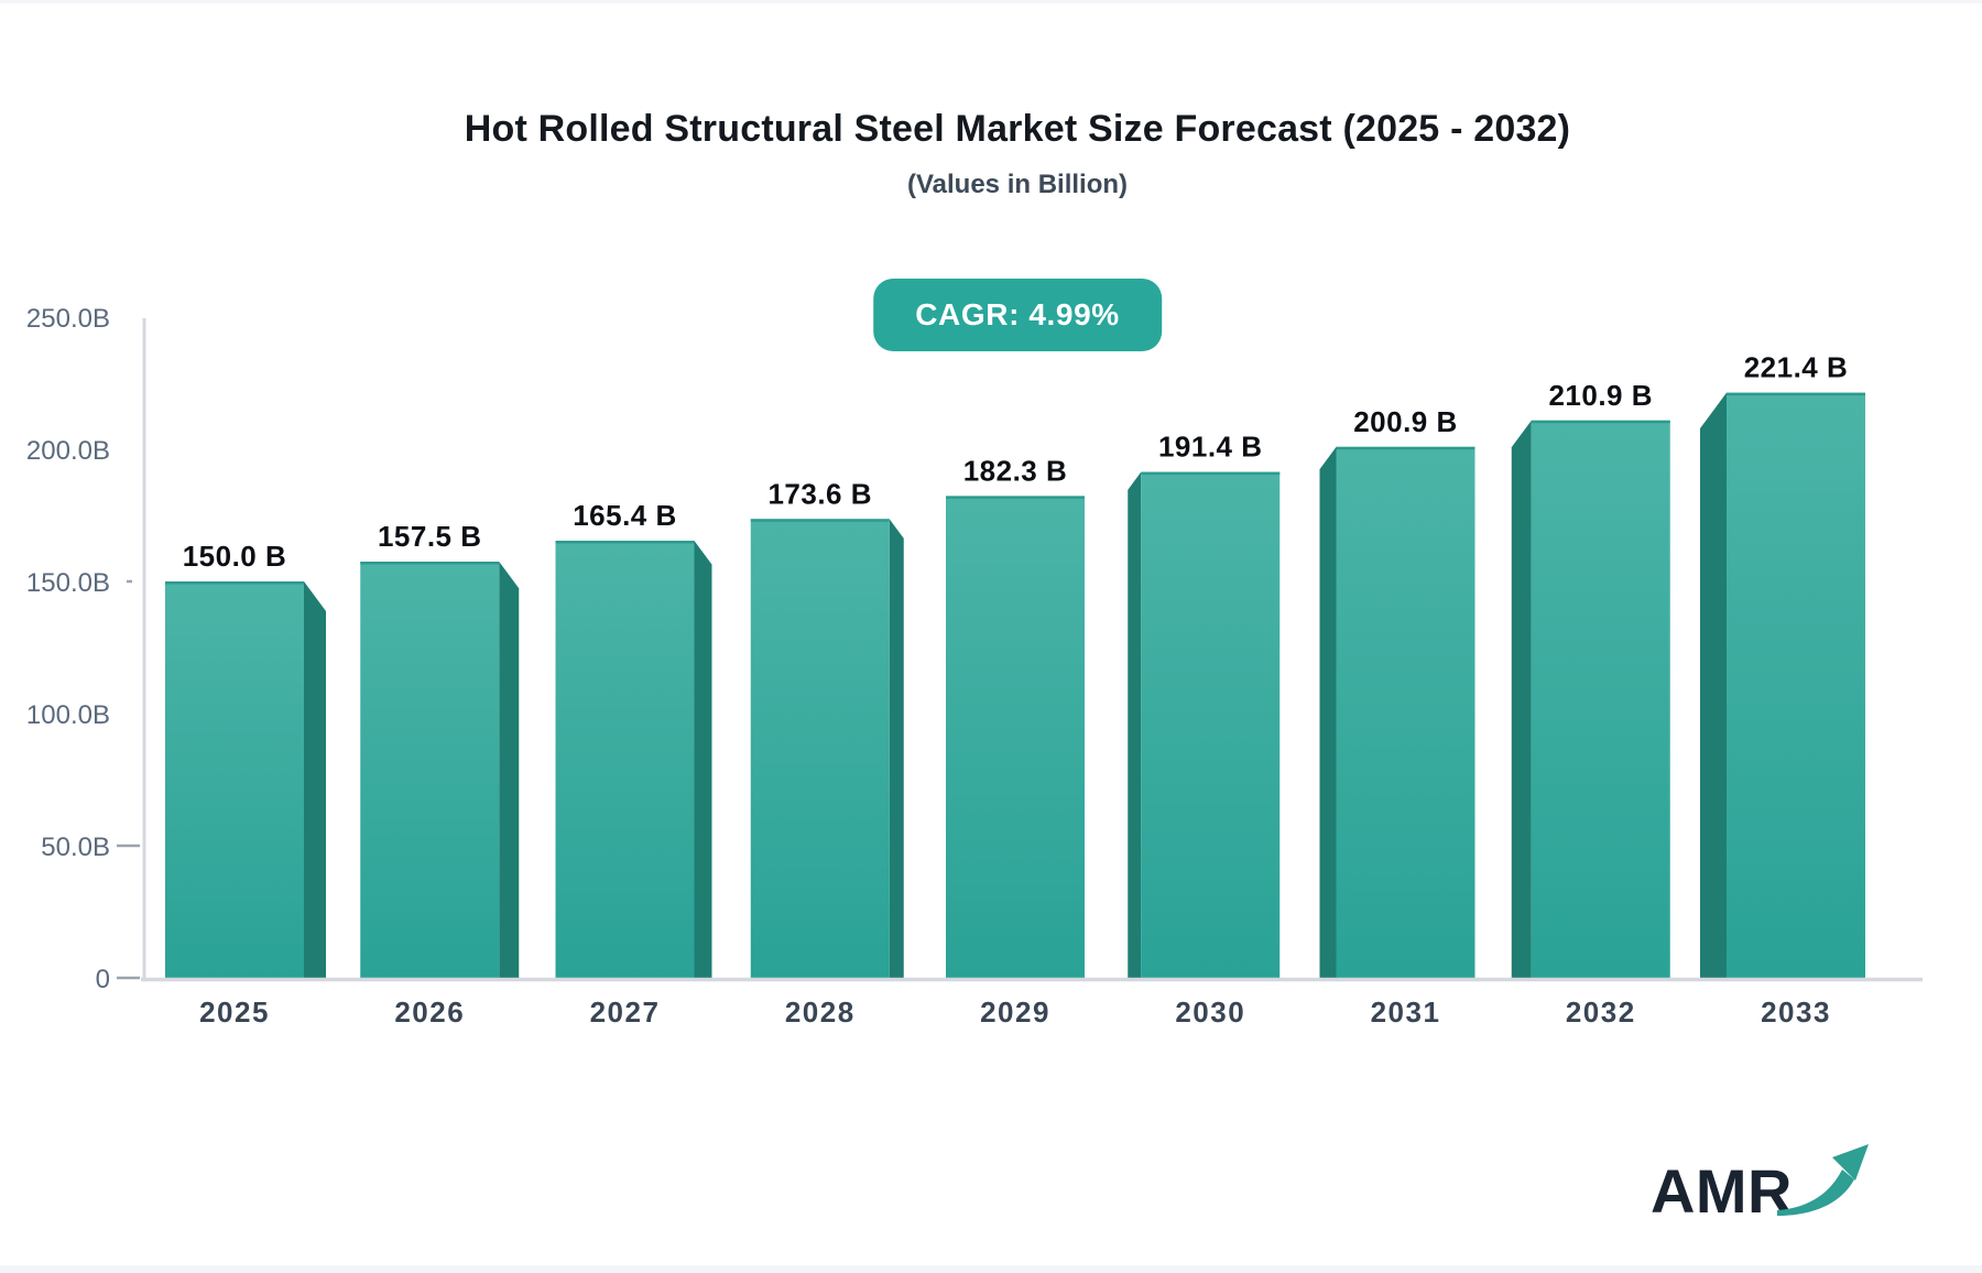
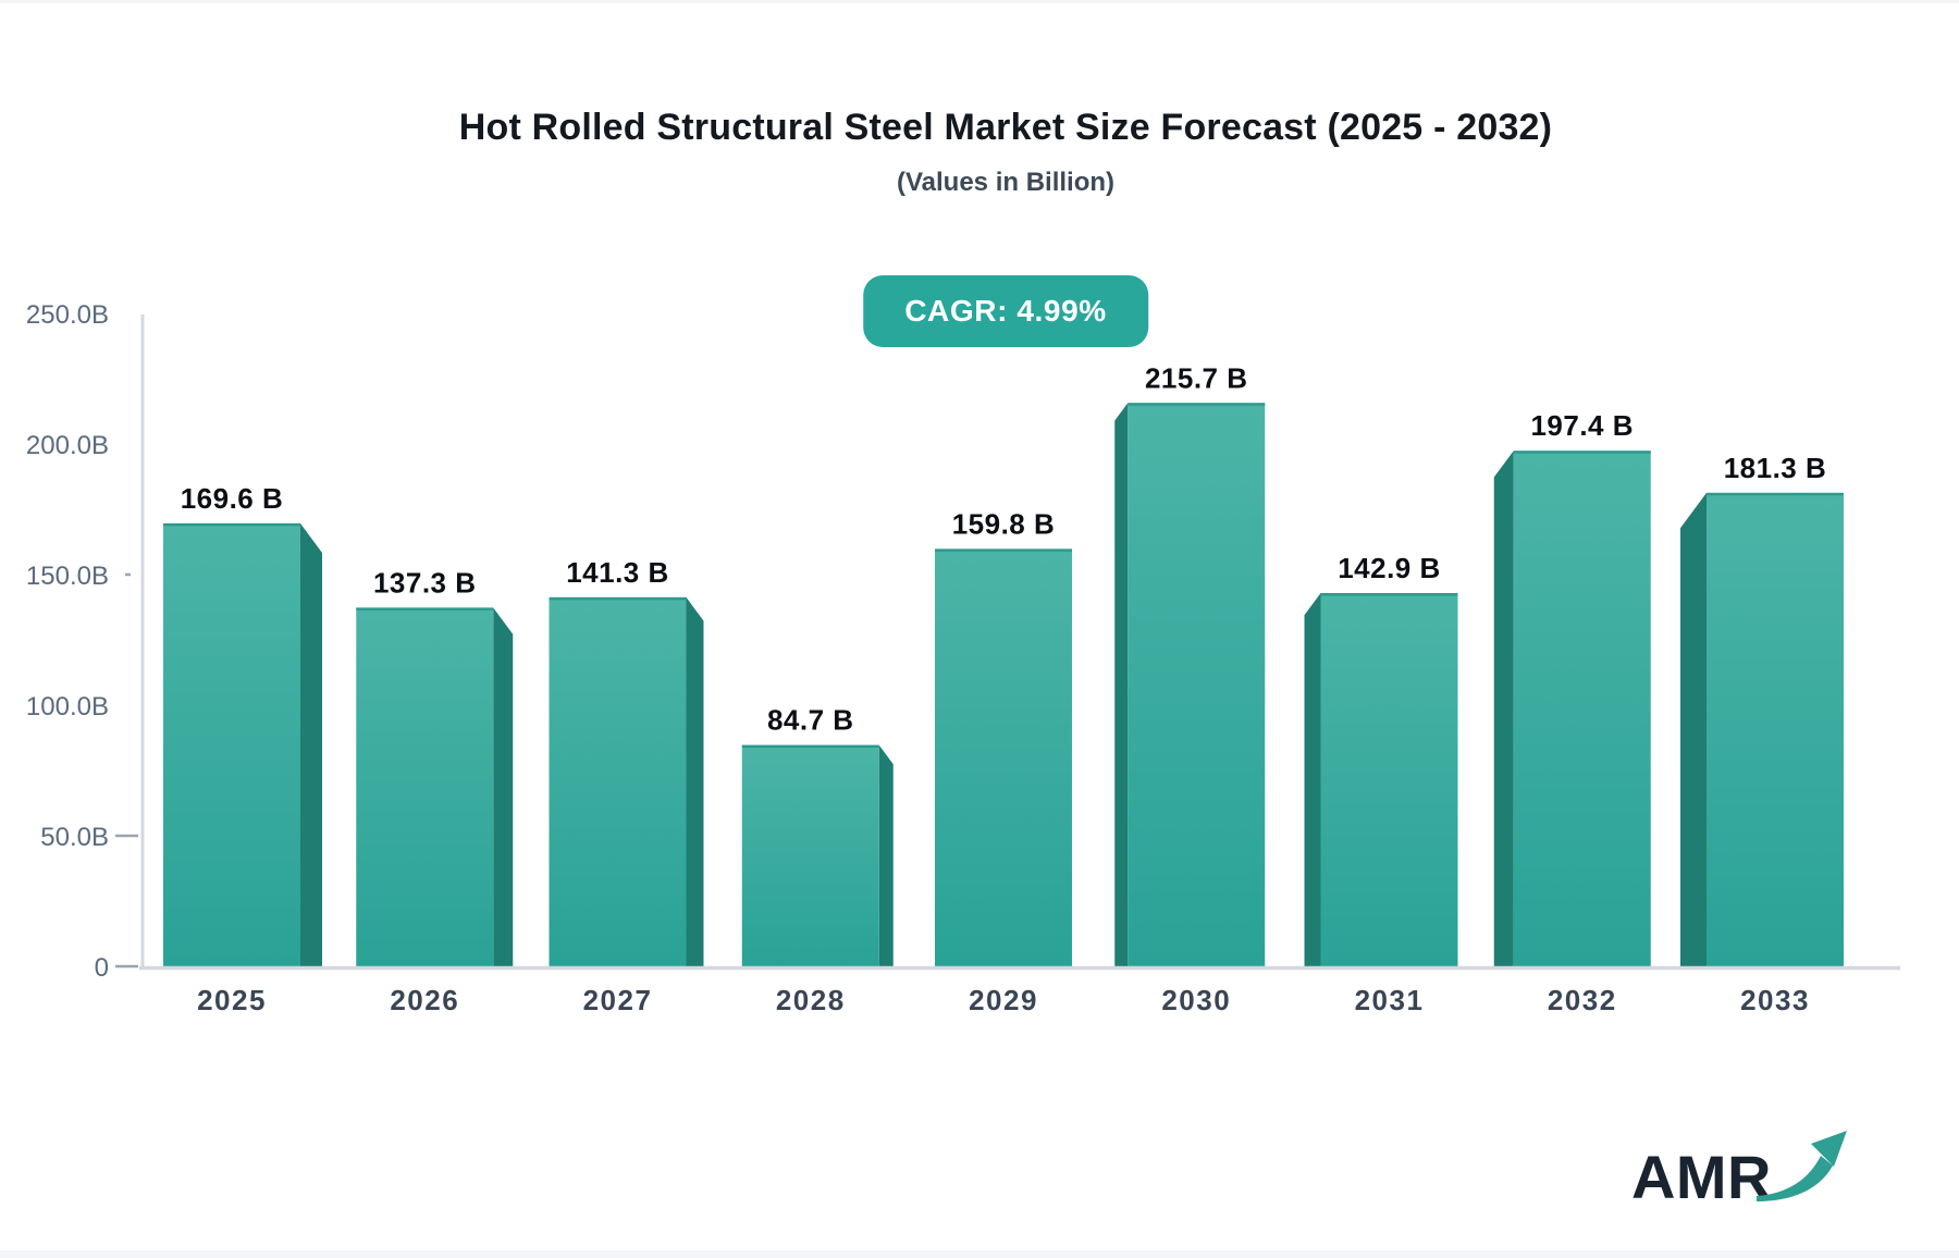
2025: 150.0 -> 169.6
2026: 157.5 -> 137.3
2027: 165.4 -> 141.3
2028: 173.6 -> 84.7
2029: 182.3 -> 159.8
2030: 191.4 -> 215.7
2031: 200.9 -> 142.9
2032: 210.9 -> 197.4
2033: 221.4 -> 181.3
